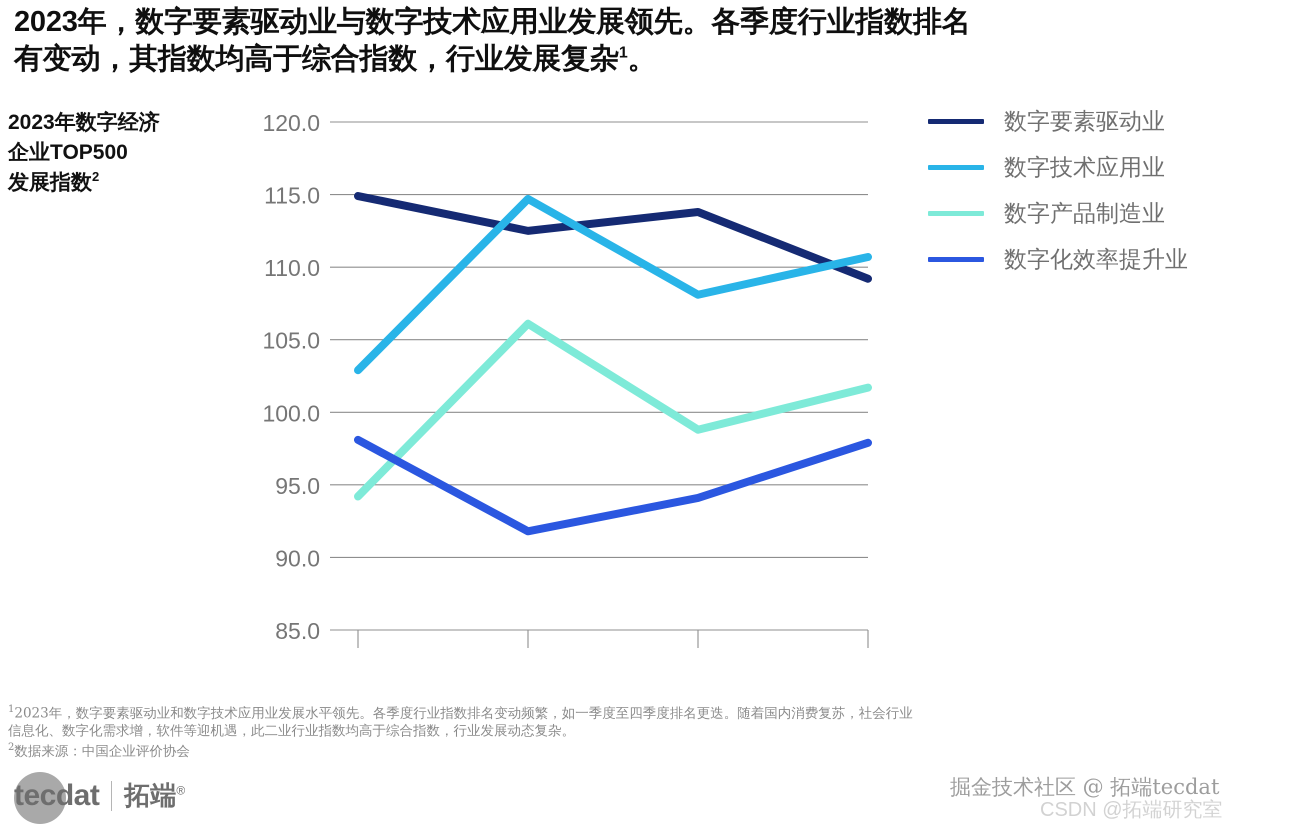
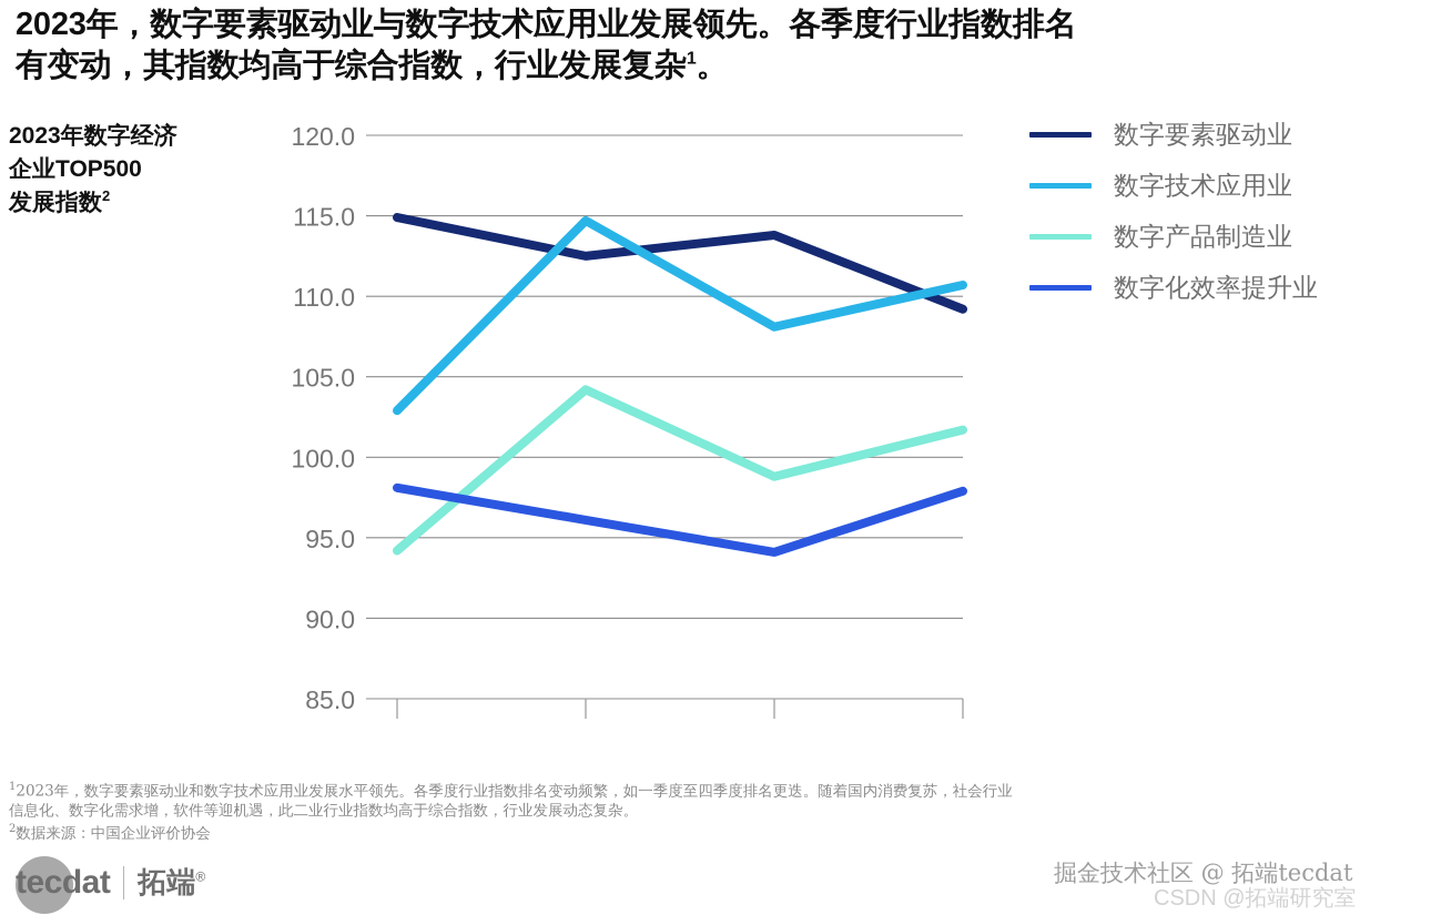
数字产品制造业/二季度: 106.1 -> 104.2
数字化效率提升业/二季度: 91.8 -> 96.1
